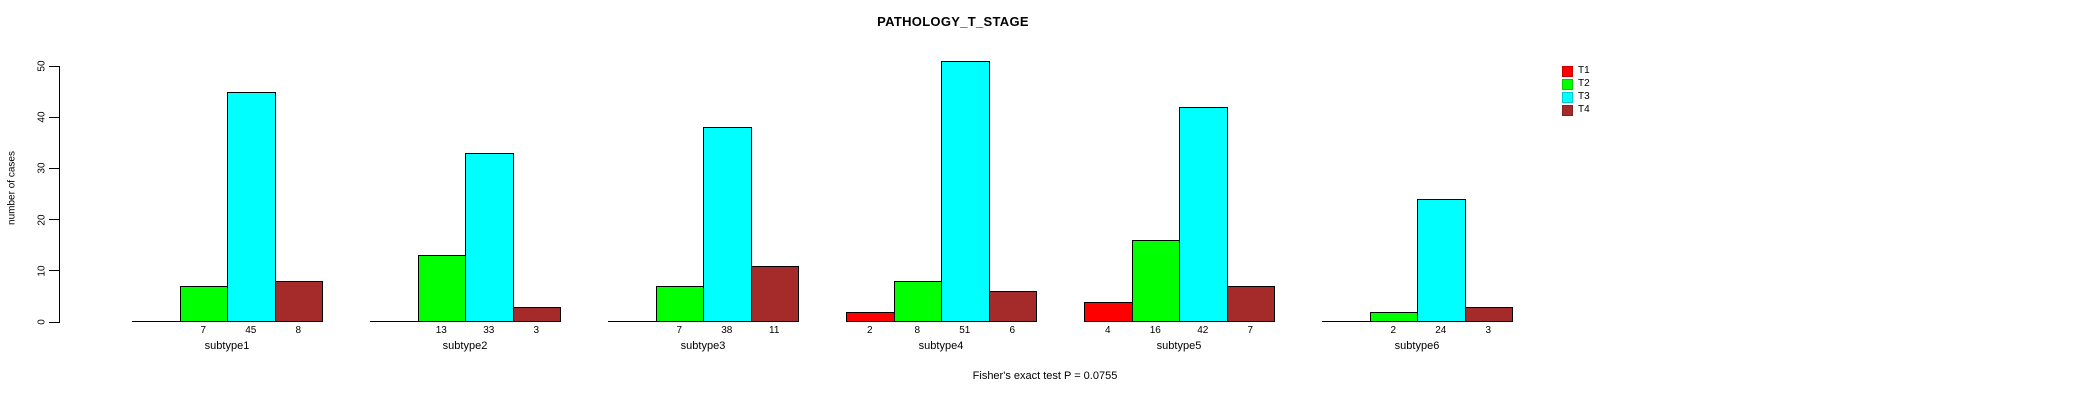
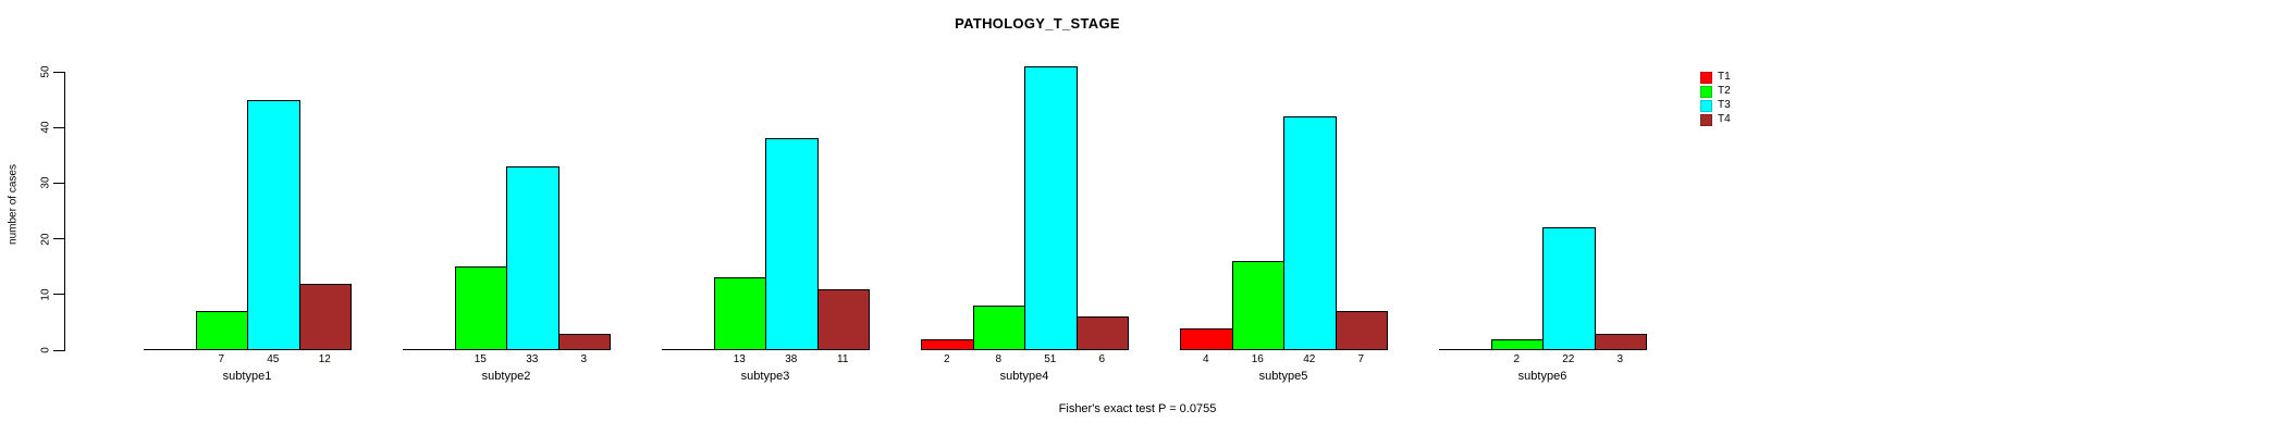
T4/subtype1: 8 -> 12
T2/subtype2: 13 -> 15
T2/subtype3: 7 -> 13
T3/subtype6: 24 -> 22
